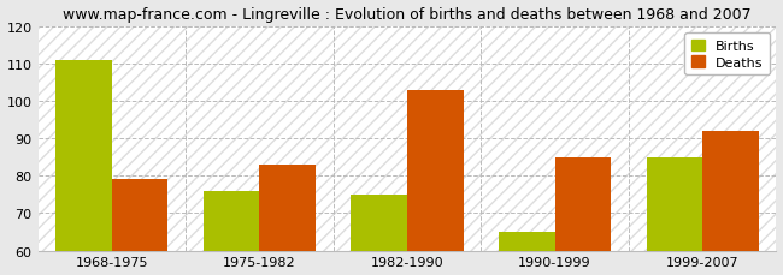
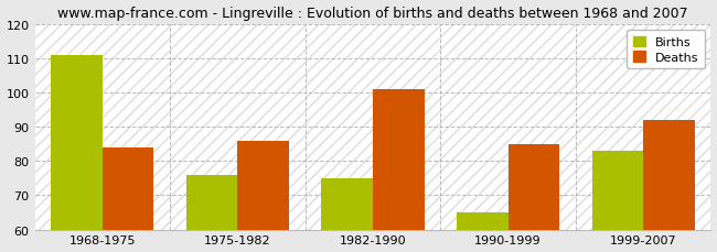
Deaths/1968-1975: 79 -> 84
Deaths/1975-1982: 83 -> 86
Deaths/1982-1990: 103 -> 101
Births/1999-2007: 85 -> 83
